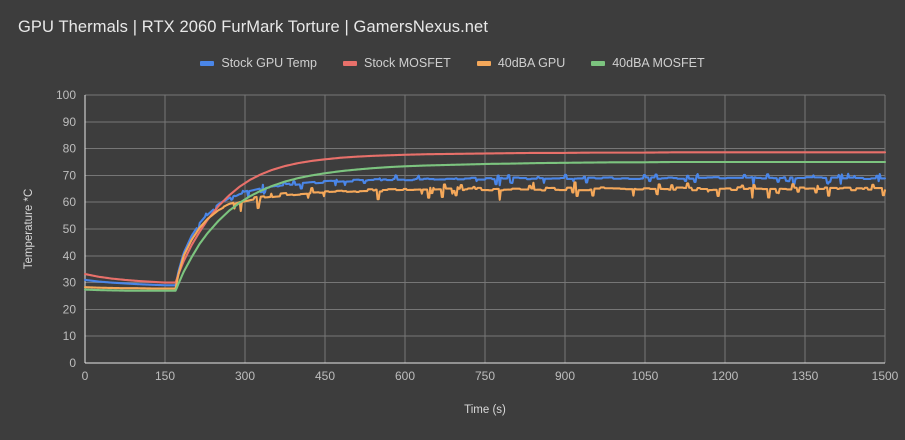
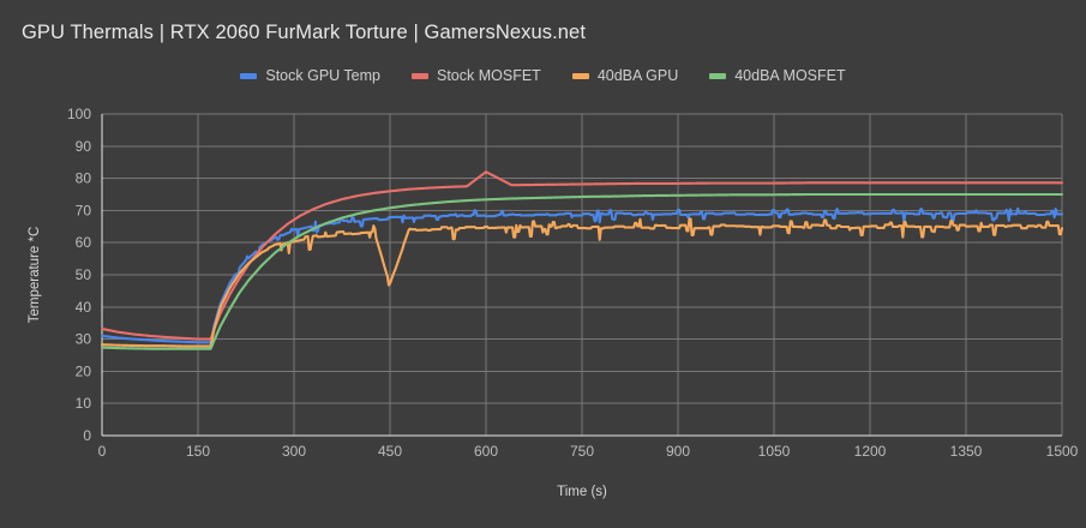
40dBA GPU/450: 64 -> 47
Stock MOSFET/600: 78 -> 82
